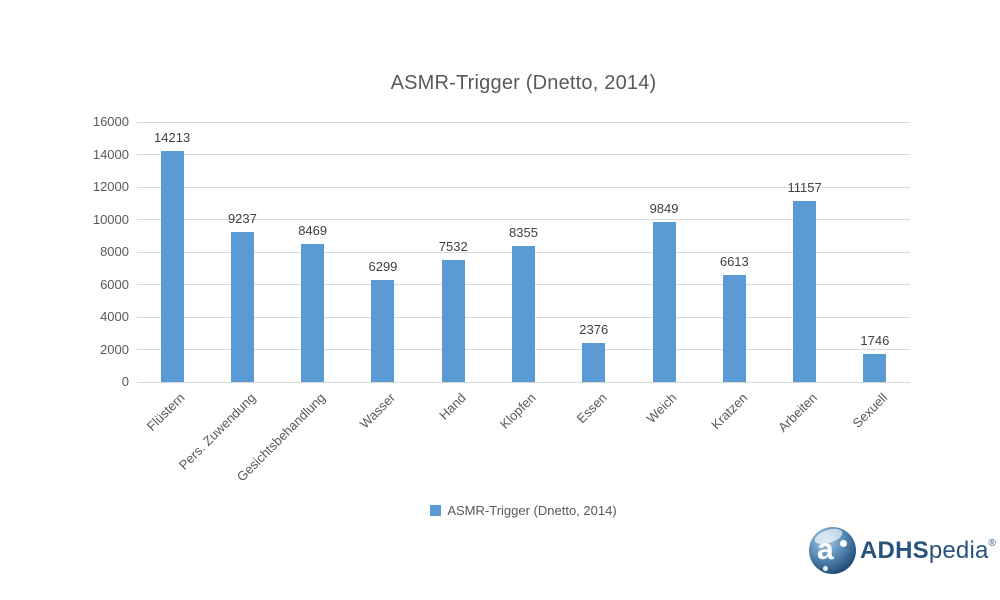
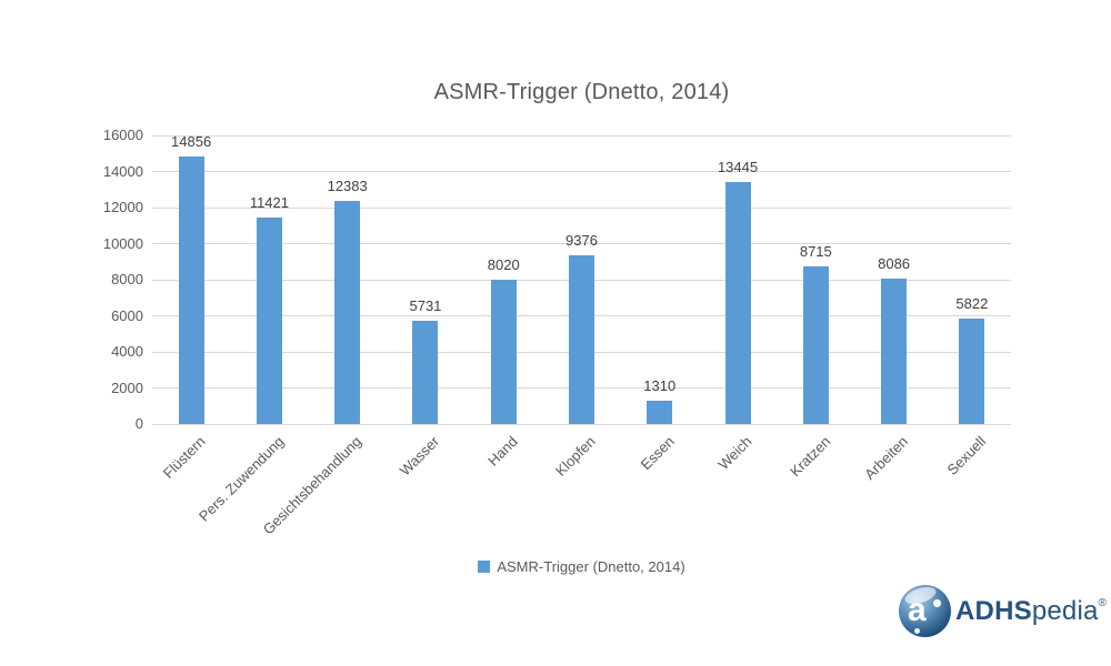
Flüstern: 14213 -> 14856
Pers. Zuwendung: 9237 -> 11421
Gesichtsbehandlung: 8469 -> 12383
Wasser: 6299 -> 5731
Hand: 7532 -> 8020
Klopfen: 8355 -> 9376
Essen: 2376 -> 1310
Weich: 9849 -> 13445
Kratzen: 6613 -> 8715
Arbeiten: 11157 -> 8086
Sexuell: 1746 -> 5822
